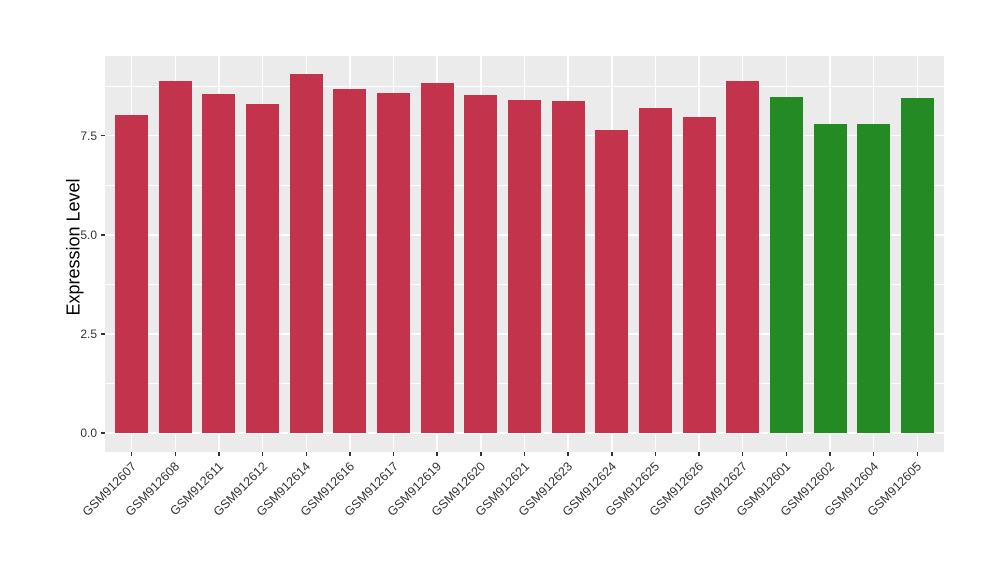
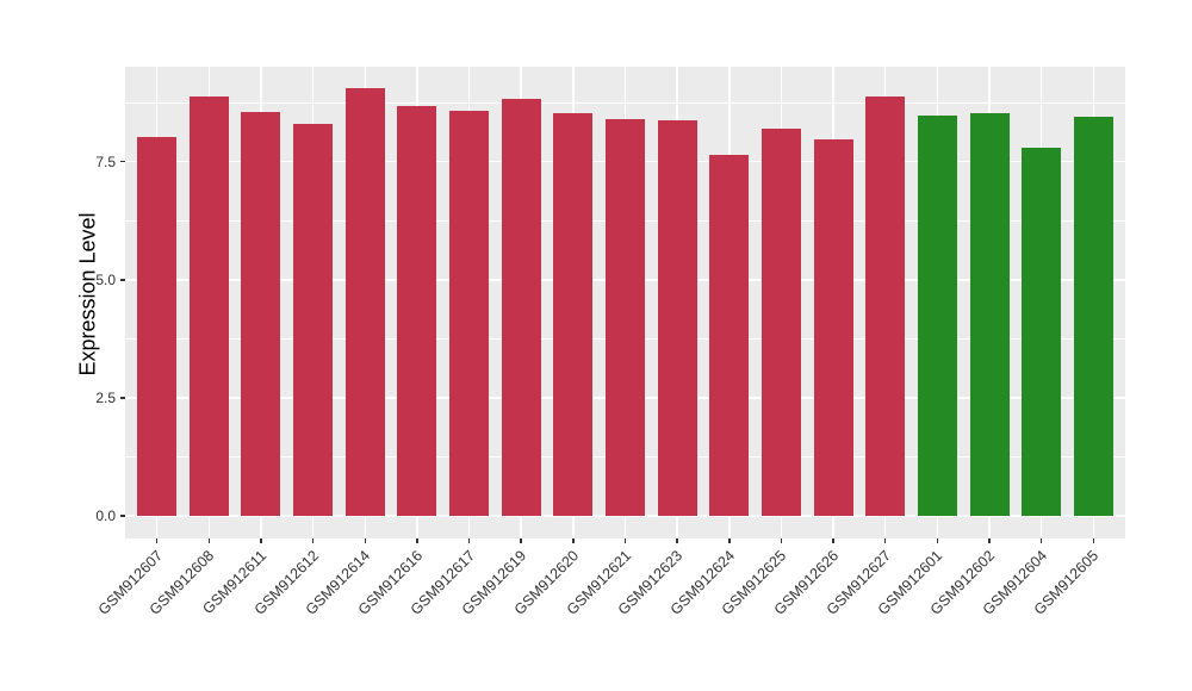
GSM912602: 7.8 -> 8.5
